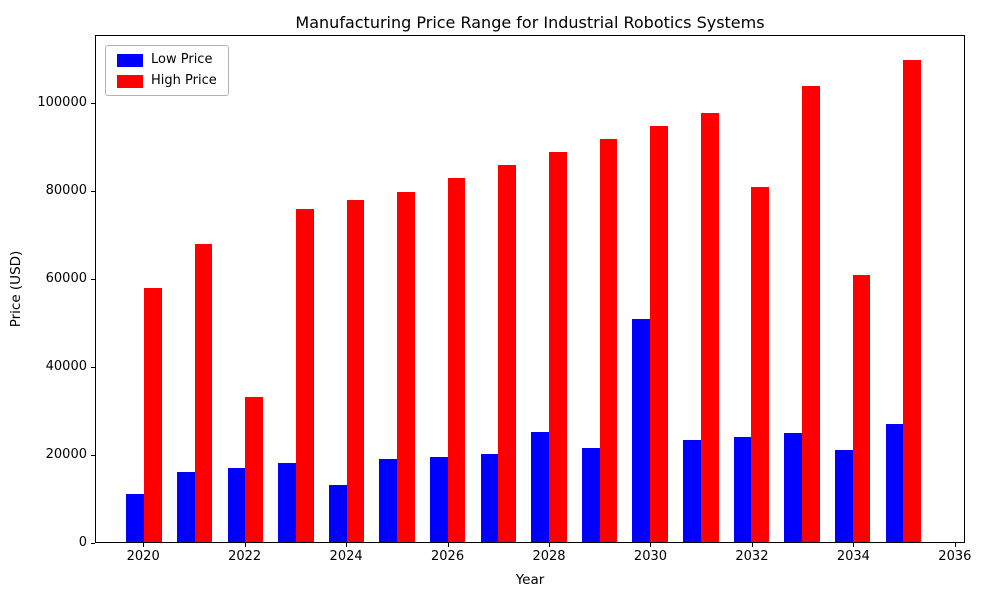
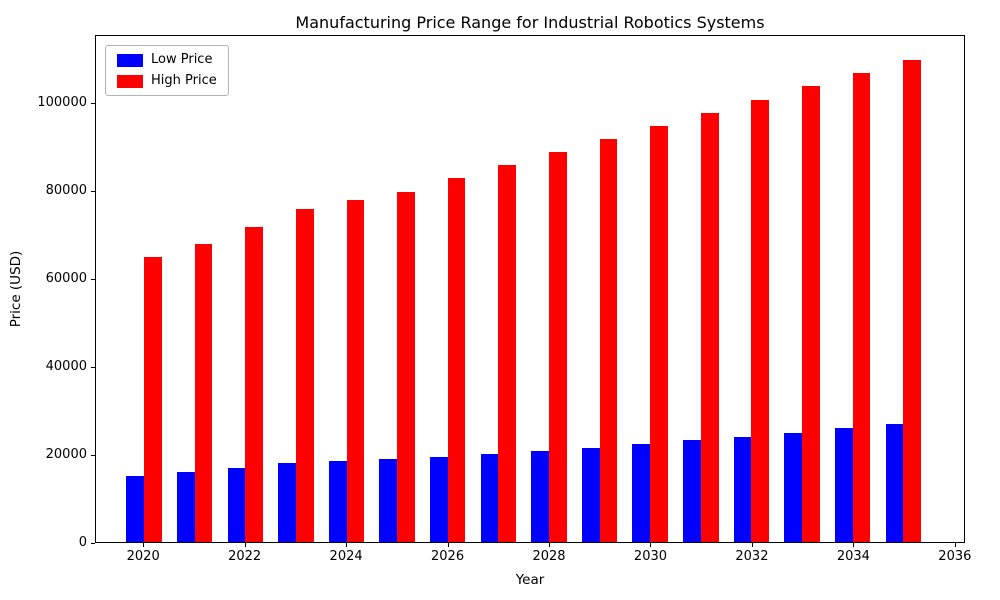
Low Price/2020: 11000 -> 15000
High Price/2020: 58000 -> 65000
High Price/2022: 33000 -> 72000
Low Price/2024: 13000 -> 18000
Low Price/2028: 25000 -> 21000
Low Price/2030: 51000 -> 22000
High Price/2032: 81000 -> 101000
Low Price/2034: 21000 -> 26000
High Price/2034: 61000 -> 107000
